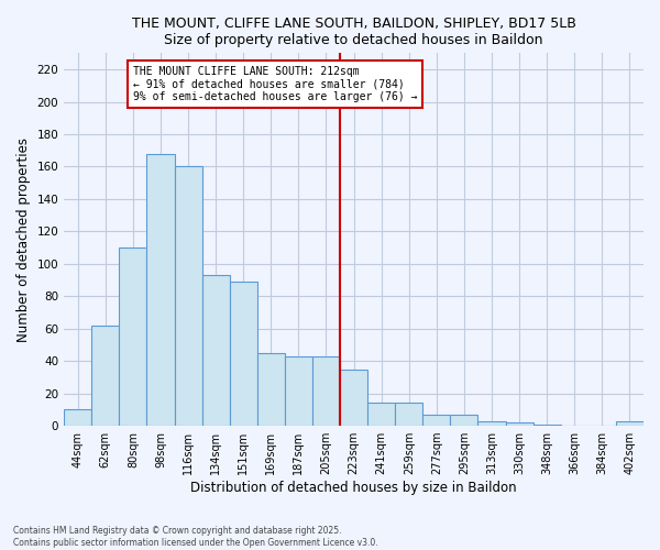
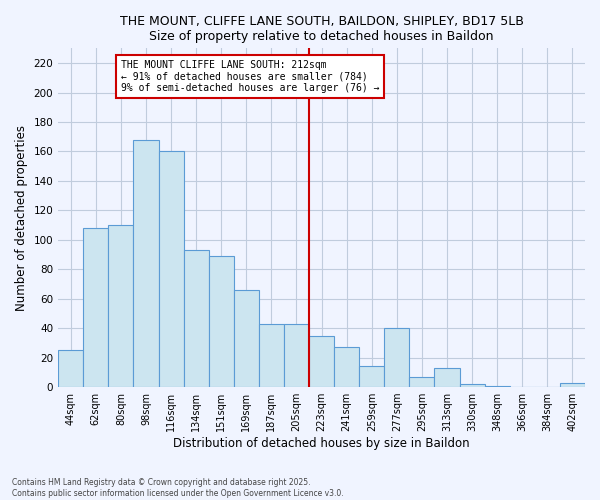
44sqm: 10 -> 25
62sqm: 62 -> 108
169sqm: 45 -> 66
241sqm: 14 -> 27
277sqm: 7 -> 40
313sqm: 3 -> 13
